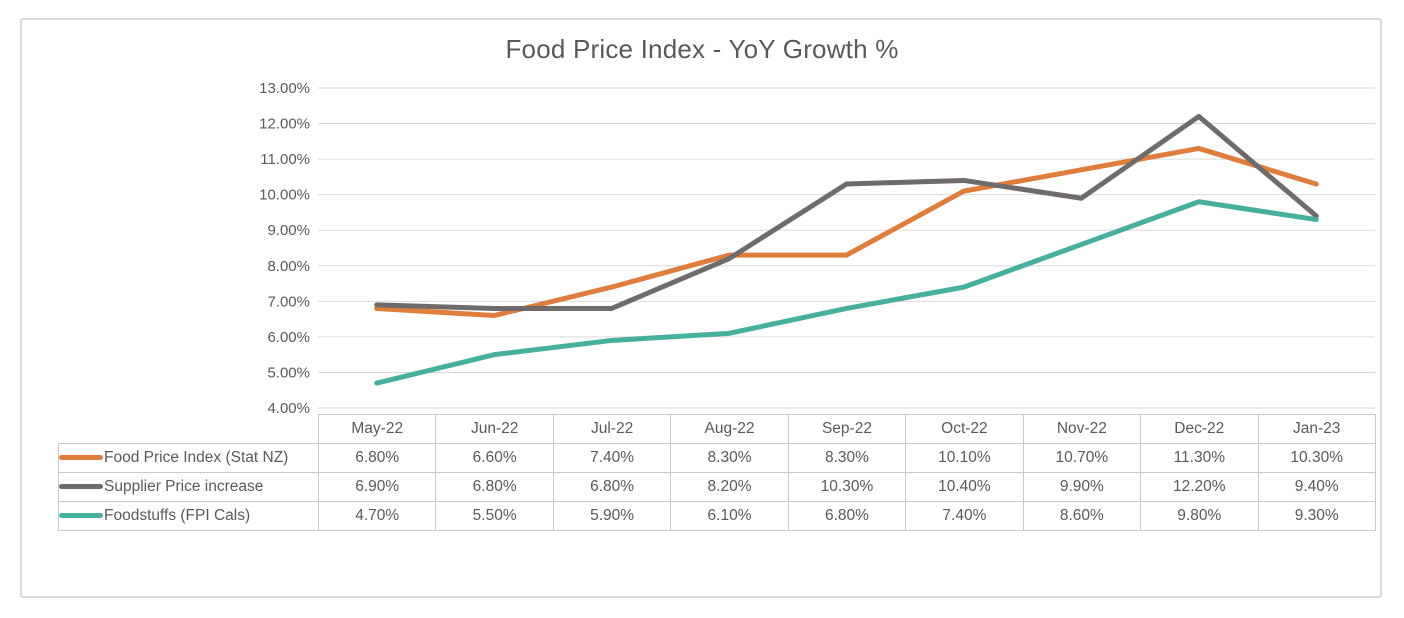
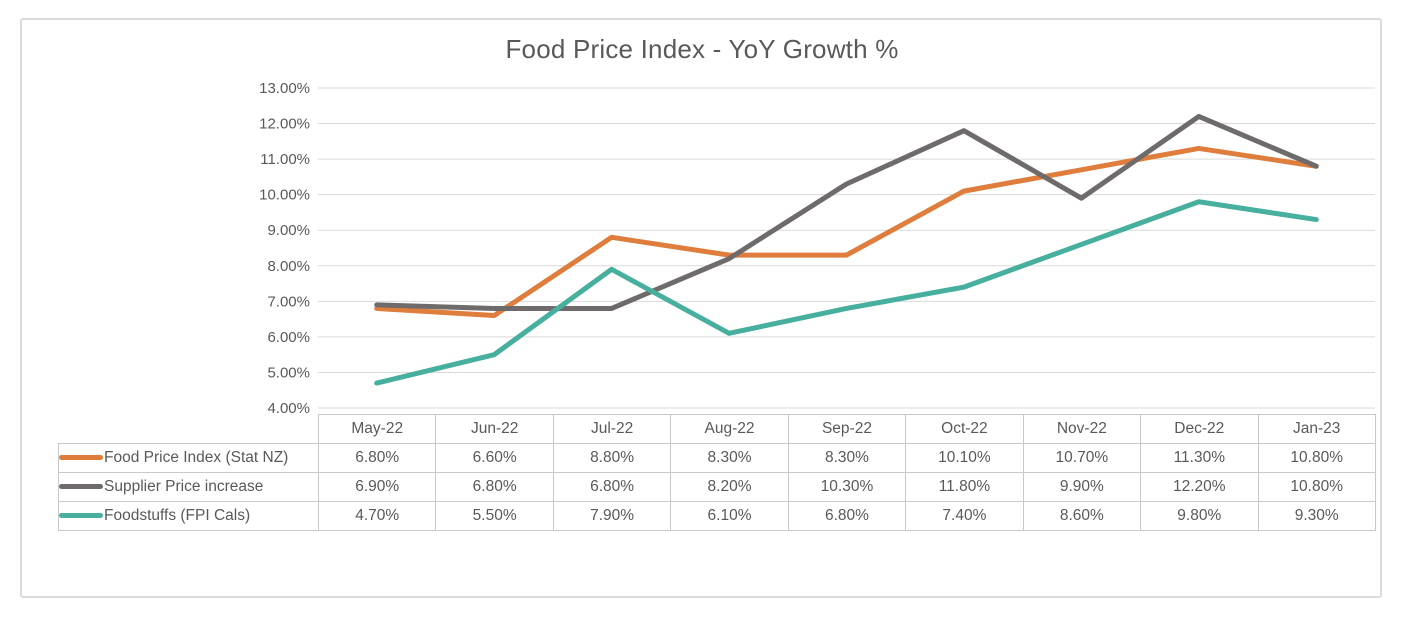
Food Price Index (Stat NZ)/Jul-22: 7.40% -> 8.80%
Foodstuffs (FPI Cals)/Jul-22: 5.90% -> 7.90%
Supplier Price increase/Oct-22: 10.40% -> 11.80%
Food Price Index (Stat NZ)/Jan-23: 10.30% -> 10.80%
Supplier Price increase/Jan-23: 9.40% -> 10.80%
